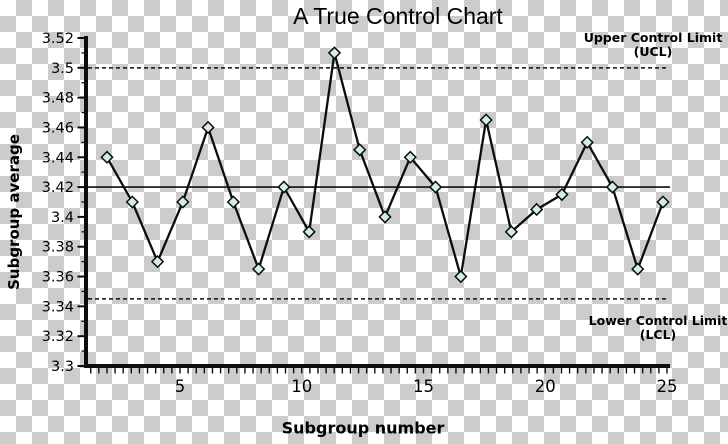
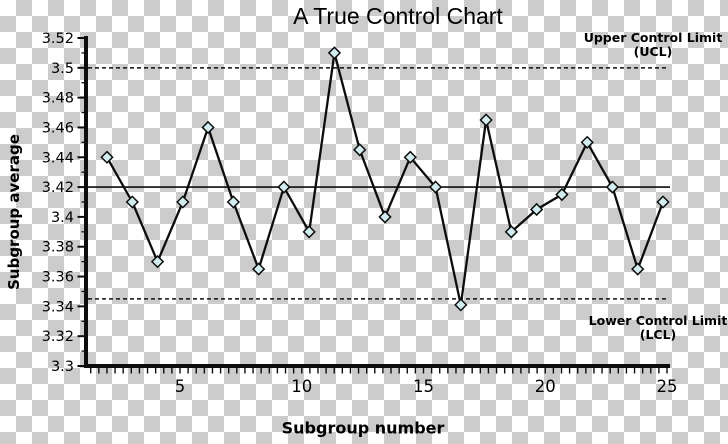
15: 3.360 -> 3.341
